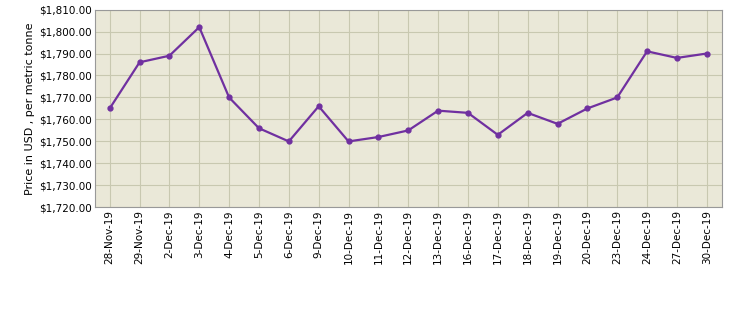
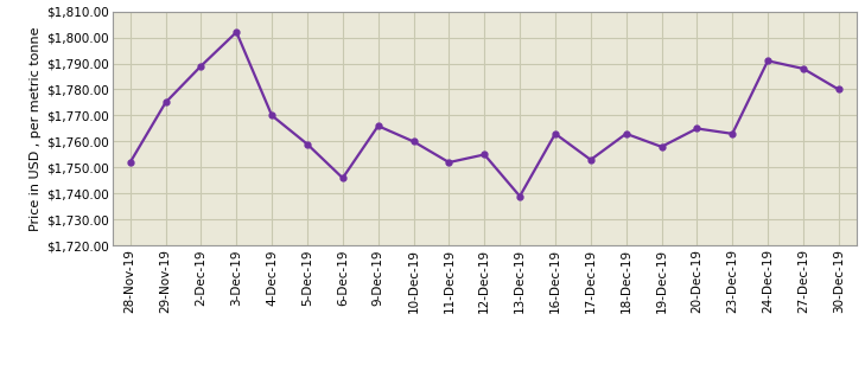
28-Nov-19: $1,765 -> $1,752
29-Nov-19: $1,786 -> $1,775
5-Dec-19: $1,756 -> $1,759
6-Dec-19: $1,750 -> $1,746
10-Dec-19: $1,750 -> $1,760
13-Dec-19: $1,764 -> $1,739
23-Dec-19: $1,770 -> $1,763
30-Dec-19: $1,790 -> $1,780
